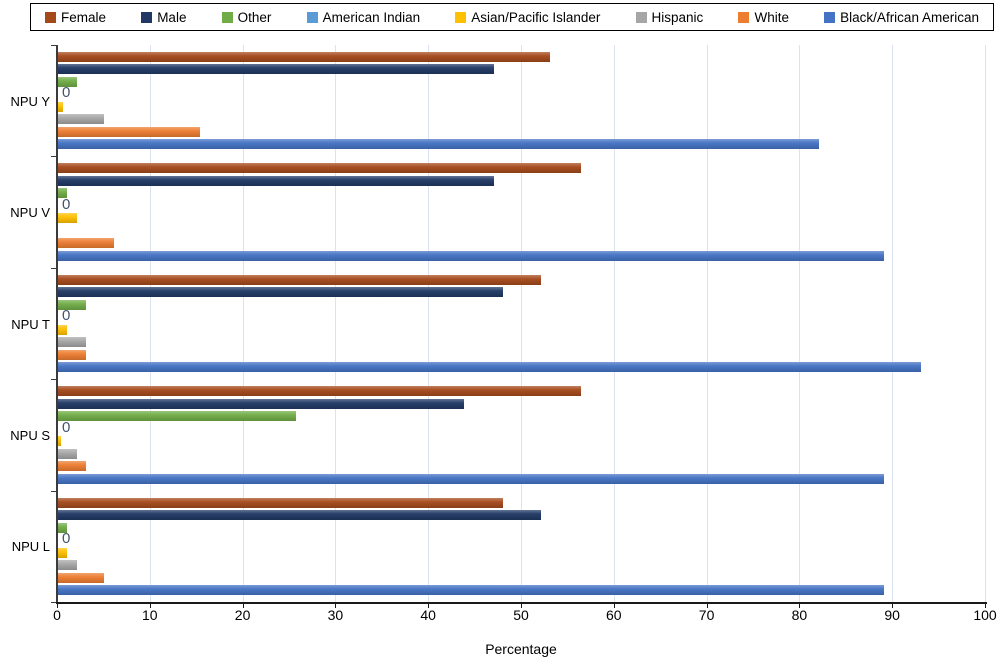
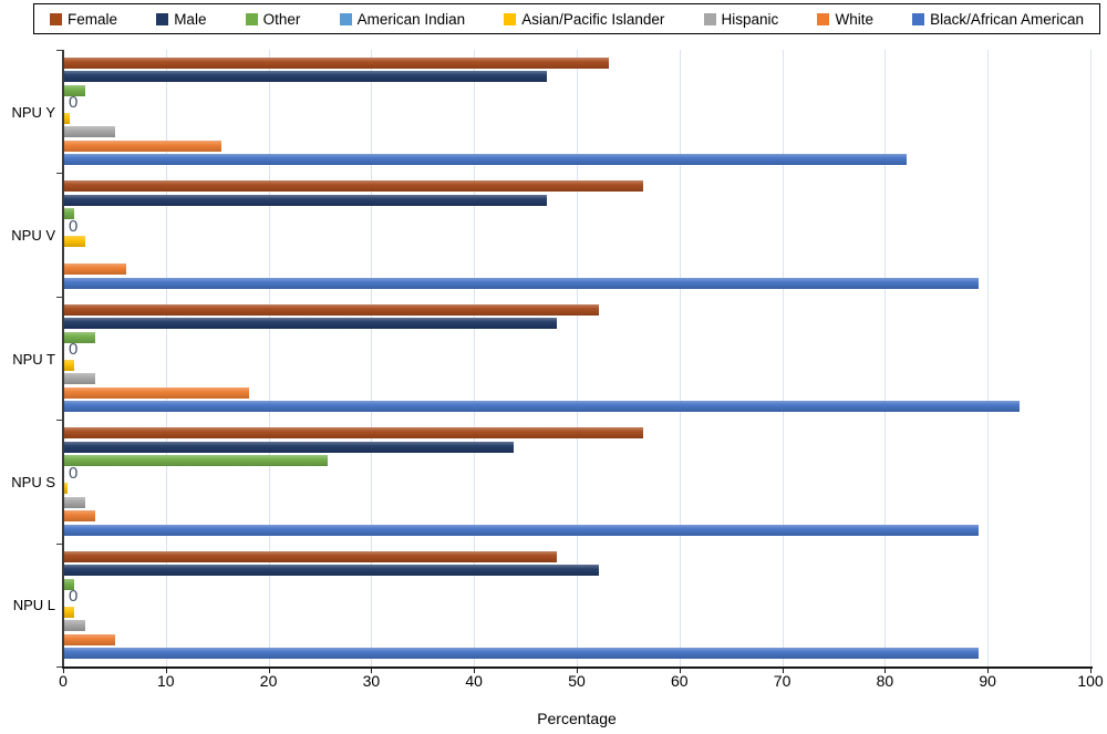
White/NPU T: 3 -> 18
